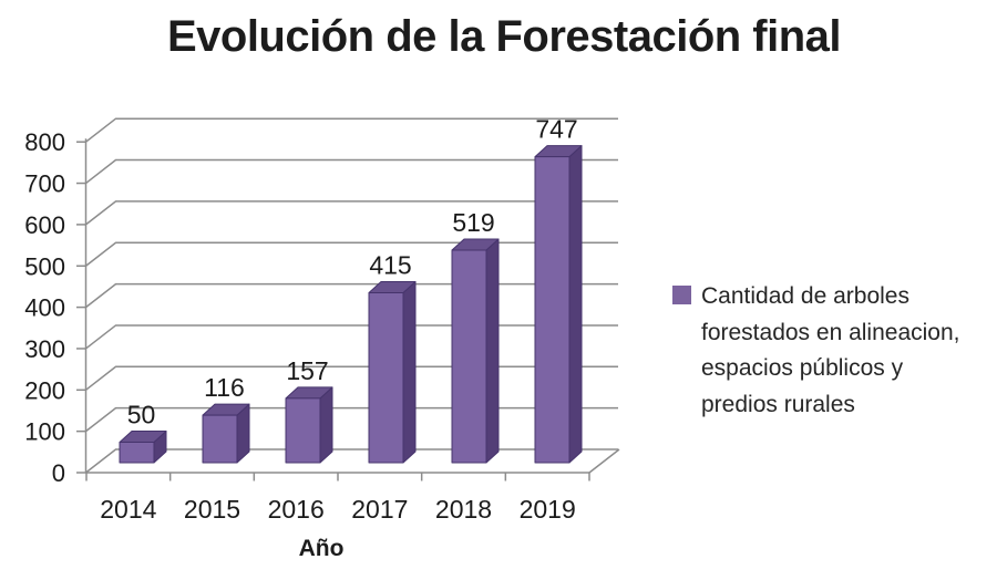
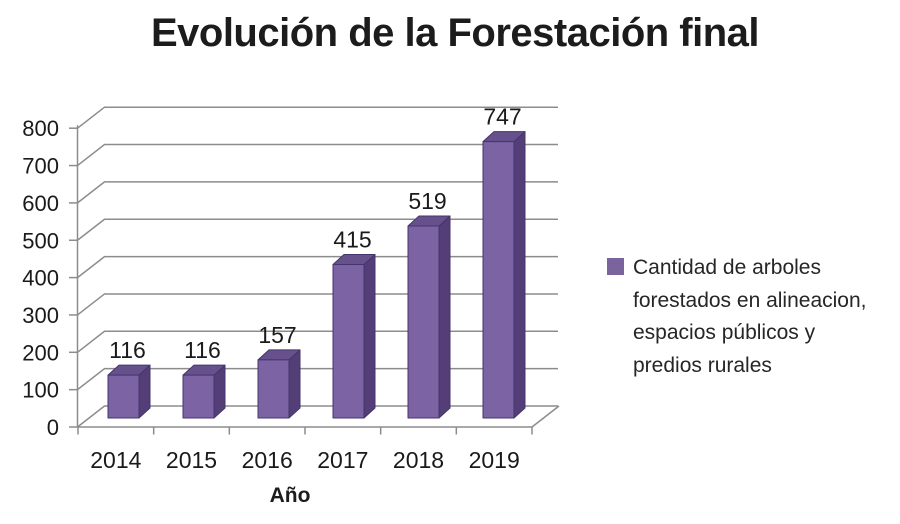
2014: 50 -> 116
